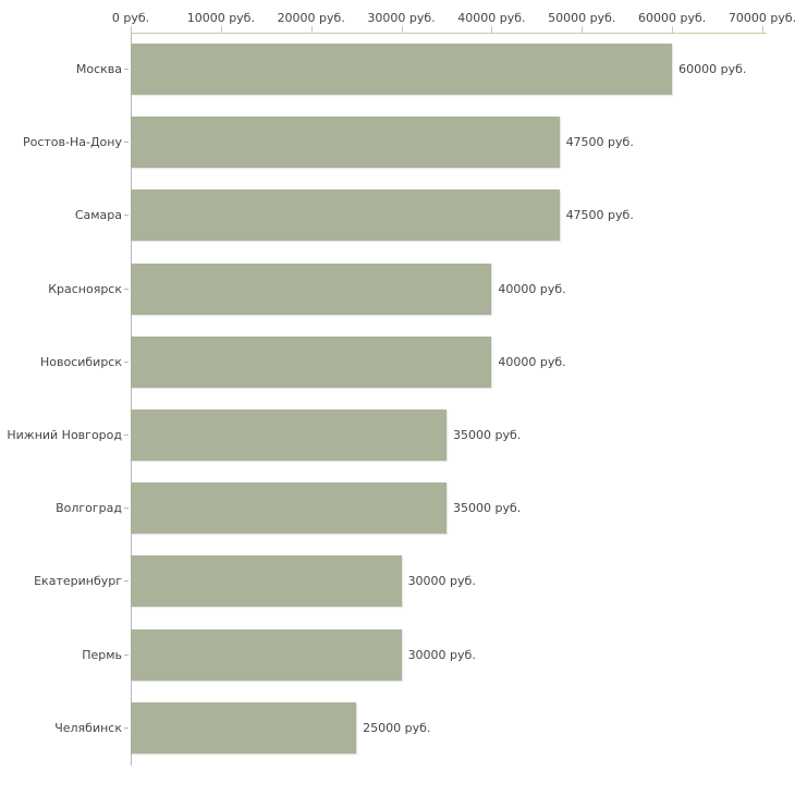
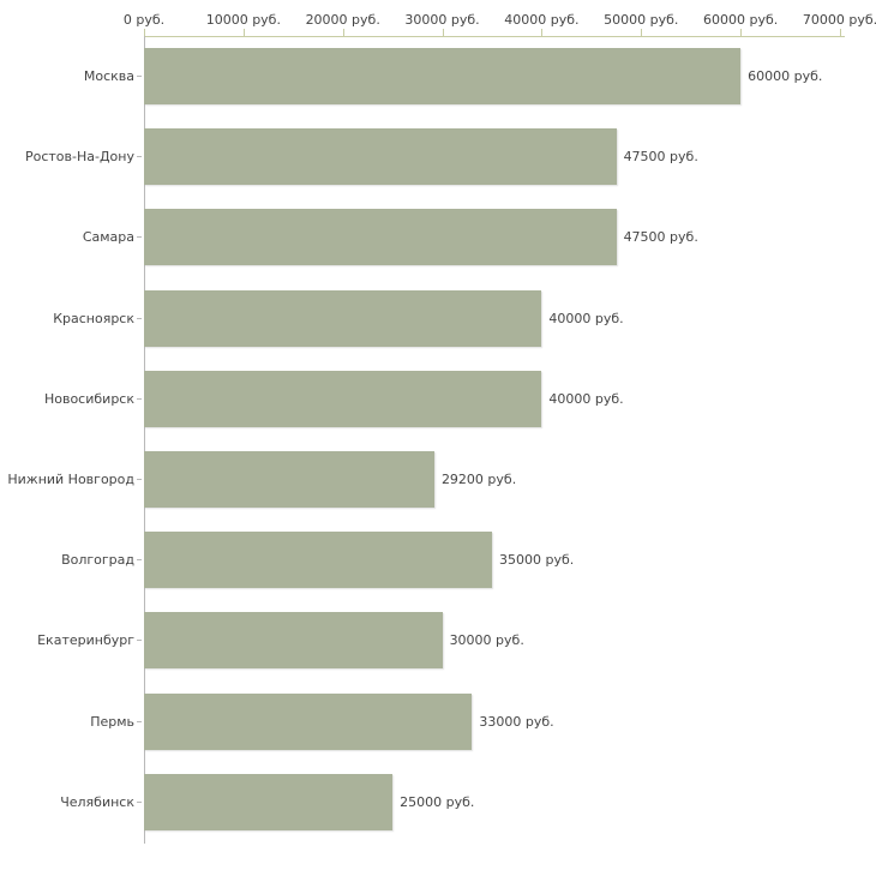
Нижний Новгород: 35000 -> 29200
Пермь: 30000 -> 33000
